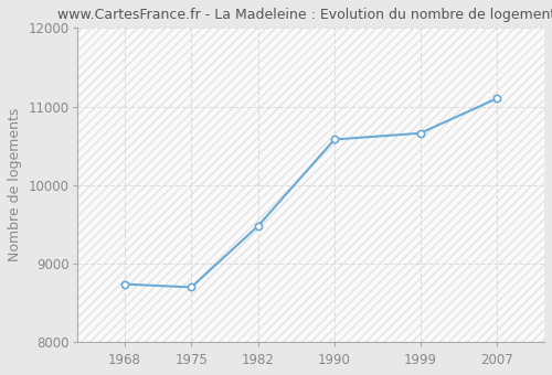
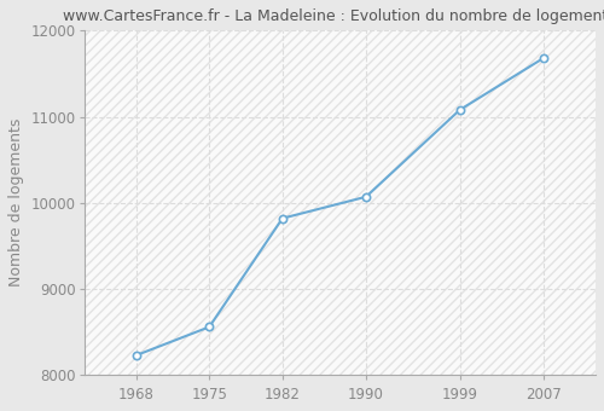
1968: 8740 -> 8230
1975: 8700 -> 8560
1982: 9480 -> 9820
1990: 10580 -> 10070
1999: 10660 -> 11080
2007: 11100 -> 11680
